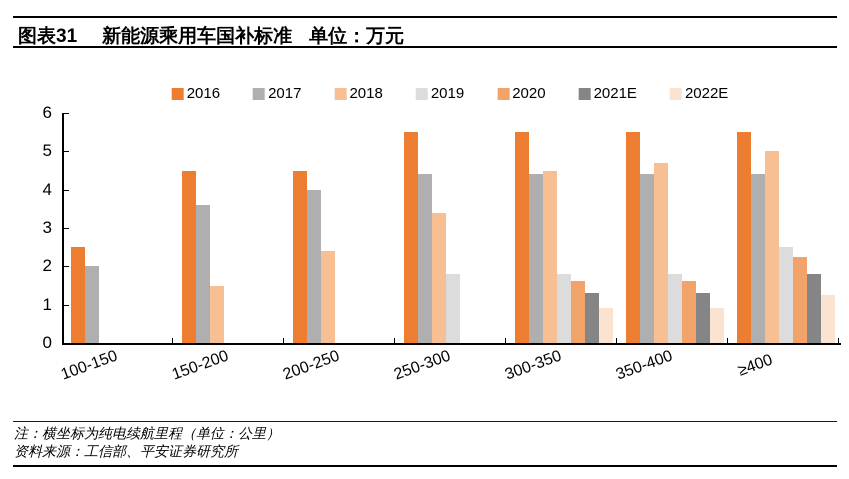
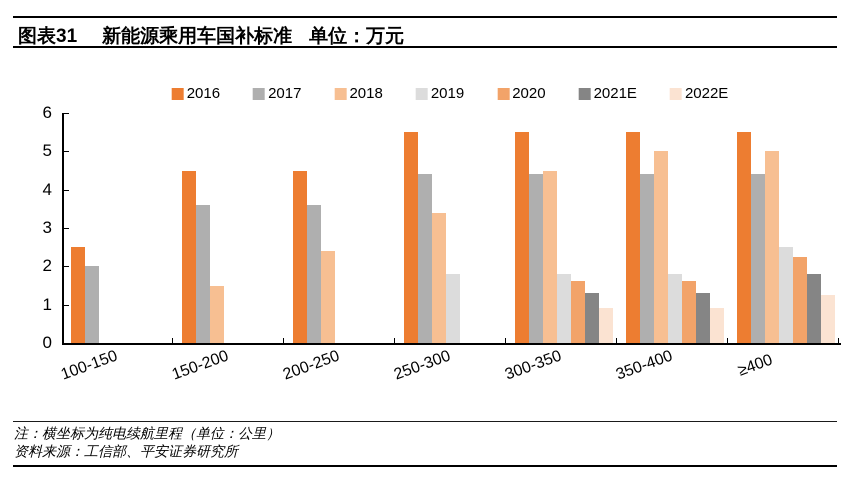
2017/200-250: 4.0 -> 3.6
2018/350-400: 4.7 -> 5.0
